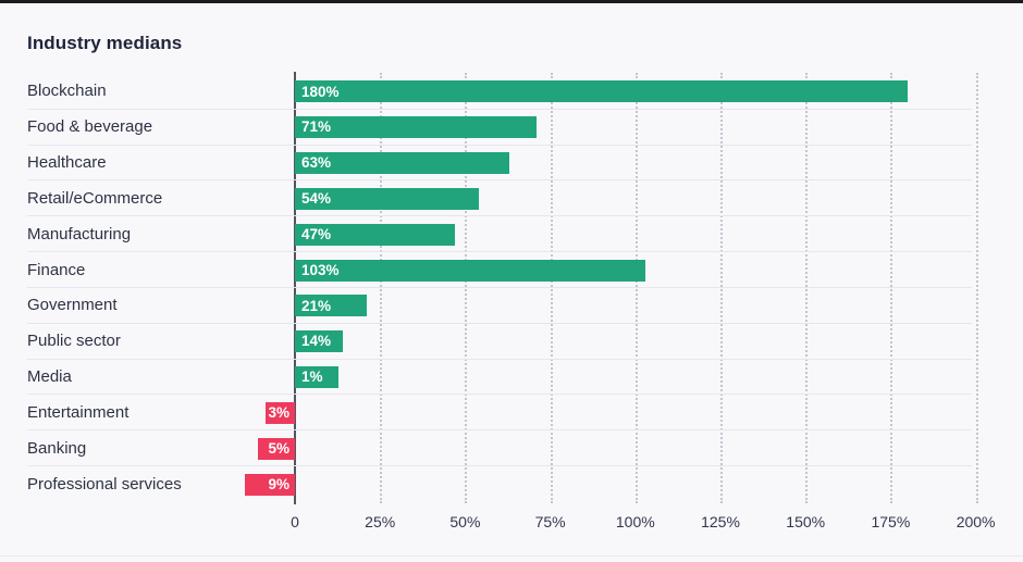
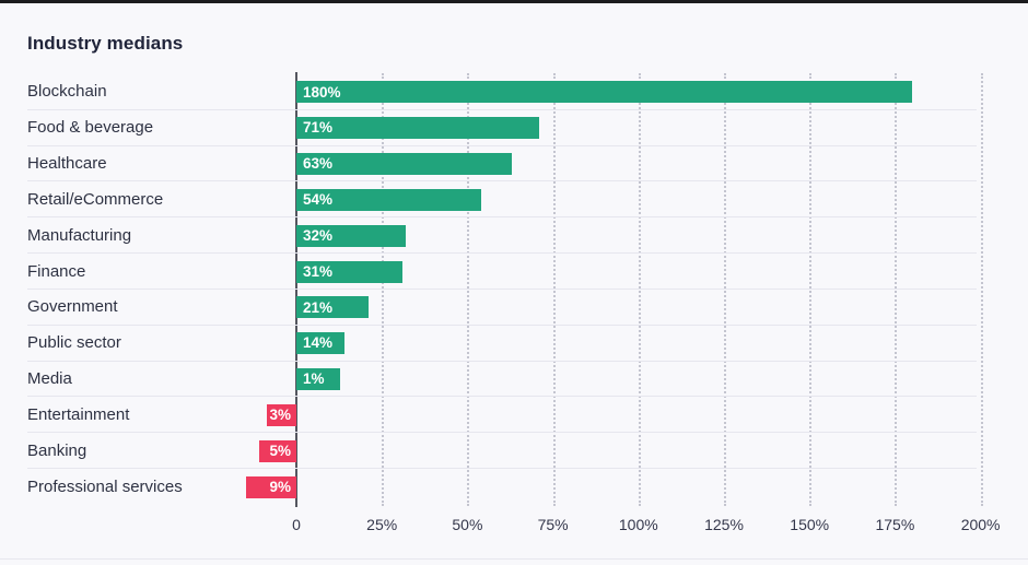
Manufacturing: 47% -> 32%
Finance: 103% -> 31%
